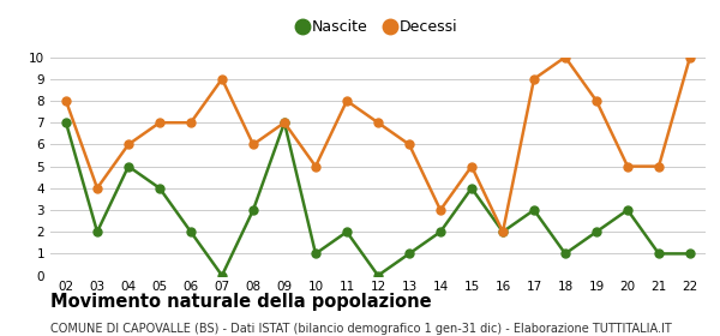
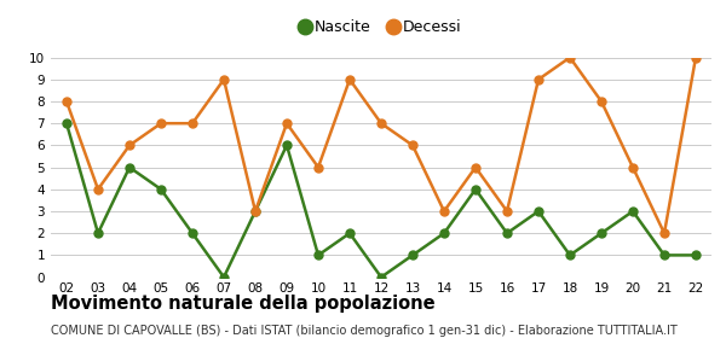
Decessi/08: 6 -> 3
Nascite/09: 7 -> 6
Decessi/11: 8 -> 9
Decessi/16: 2 -> 3
Decessi/21: 5 -> 2
